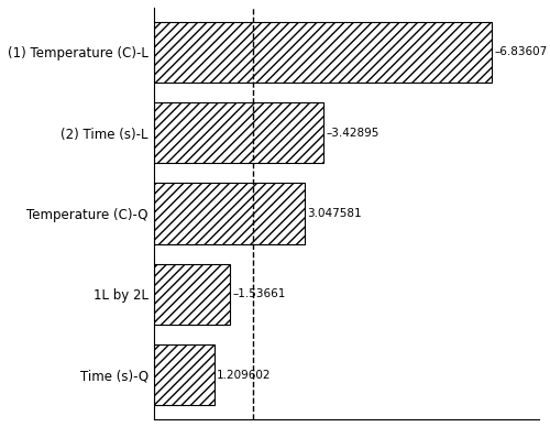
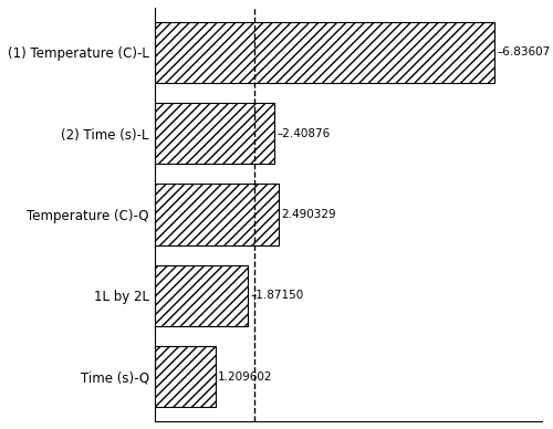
(2) Time (s)-L: –3.42895 -> –2.40876
Temperature (C)-Q: 3.047581 -> 2.490329
1L by 2L: –1.53661 -> –1.87150
